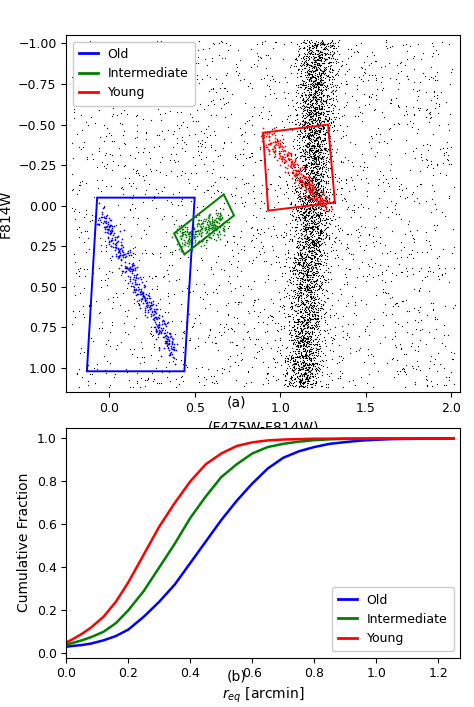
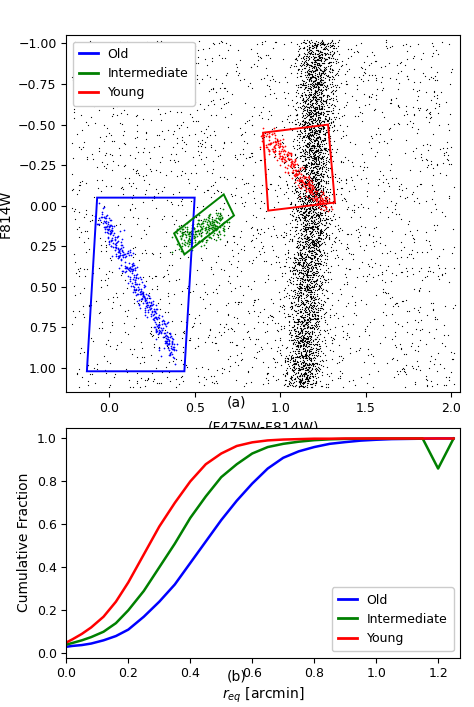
Intermediate/1.2: 1.000 -> 0.860
